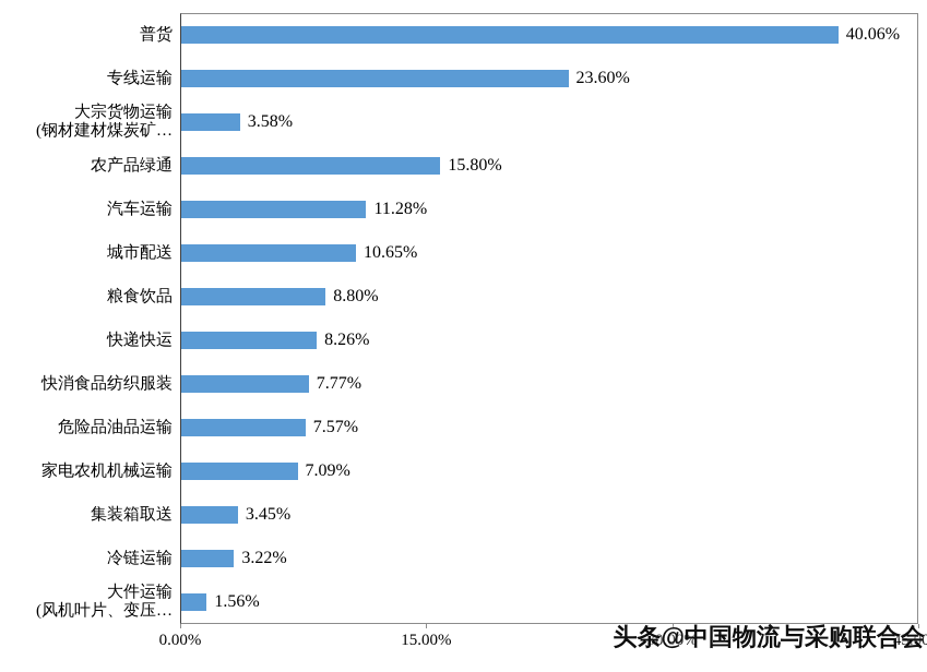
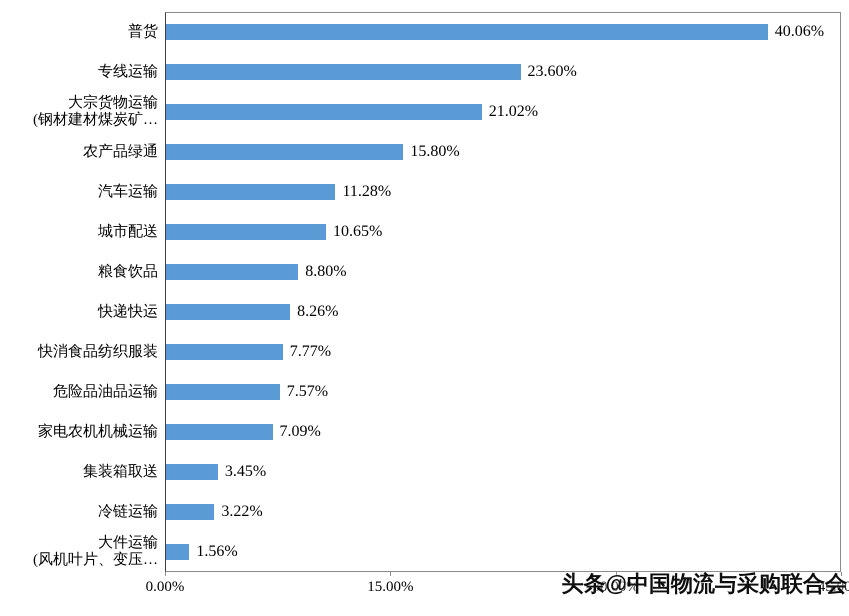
大宗货物运输 (钢材建材煤炭矿…: 3.58% -> 21.02%
